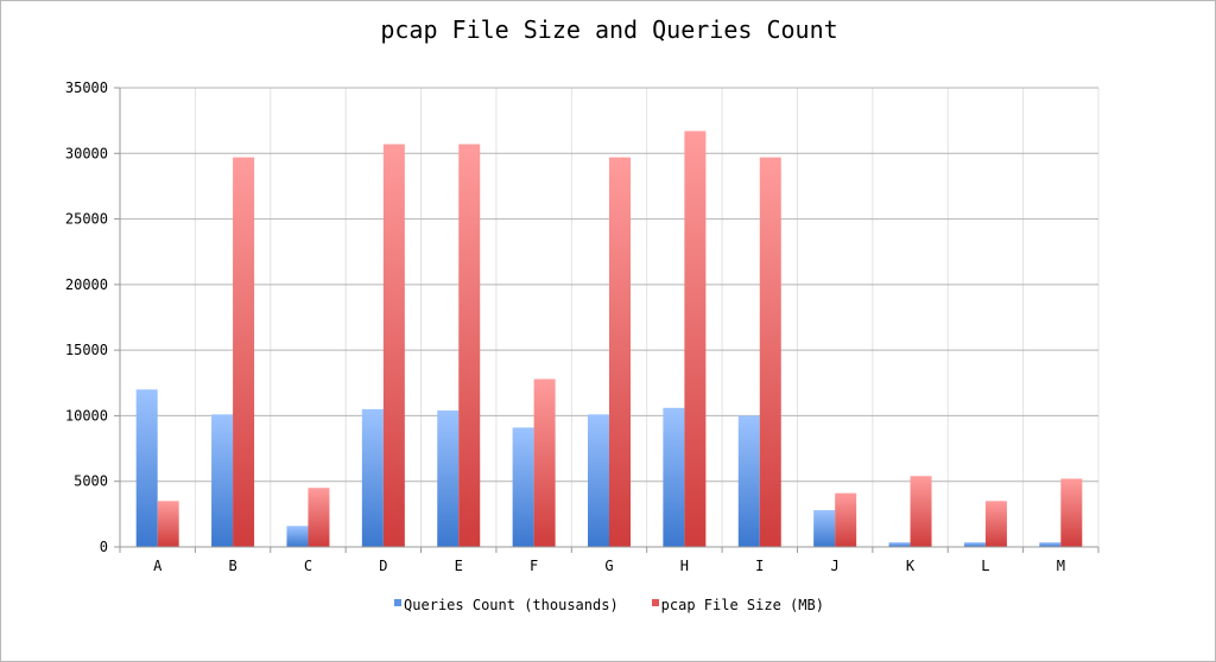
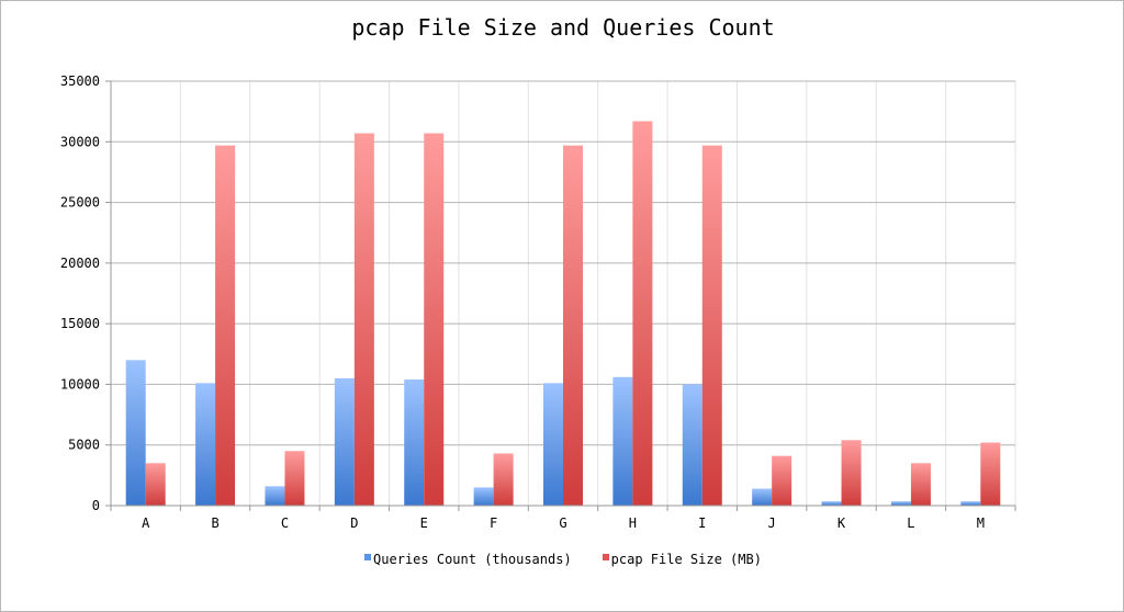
Queries Count (thousands)/F: 9100 -> 1500
pcap File Size (MB)/F: 12800 -> 4300
Queries Count (thousands)/J: 2800 -> 1400
